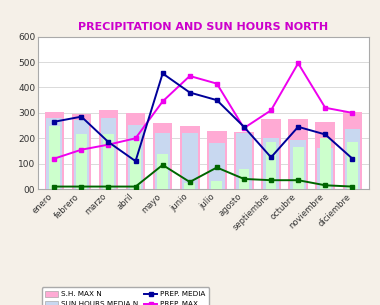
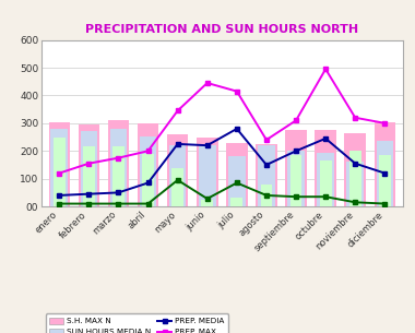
PREP. MEDIA/enero: 265 -> 40
PREP. MEDIA/febrero: 285 -> 45
PREP. MEDIA/marzo: 185 -> 50
PREP. MEDIA/abril: 110 -> 85
PREP. MEDIA/mayo: 455 -> 225
PREP. MEDIA/junio: 380 -> 220
PREP. MEDIA/julio: 350 -> 280
PREP. MEDIA/agosto: 245 -> 150
PREP. MEDIA/septiembre: 125 -> 200
PREP. MEDIA/noviembre: 215 -> 155
